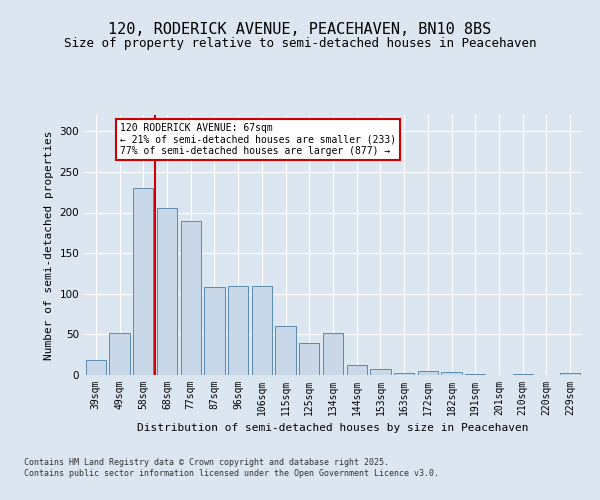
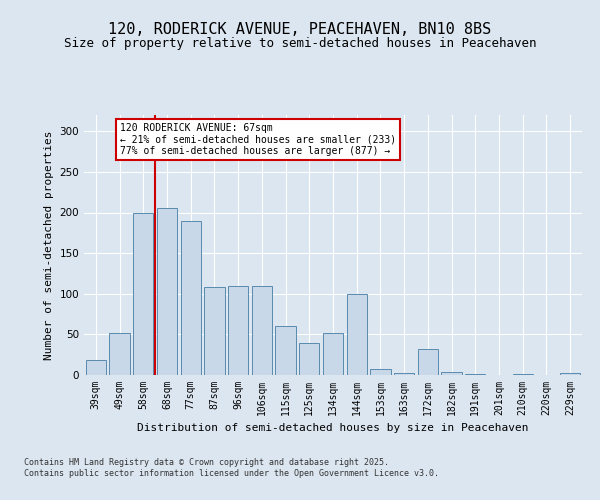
58sqm: 230 -> 200
144sqm: 12 -> 100
172sqm: 5 -> 32
